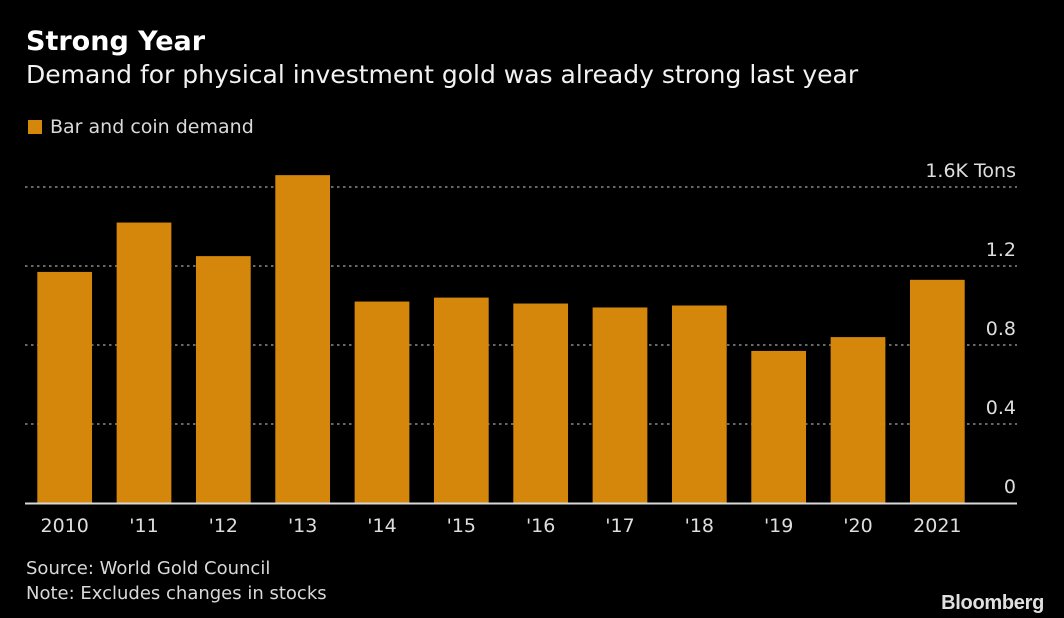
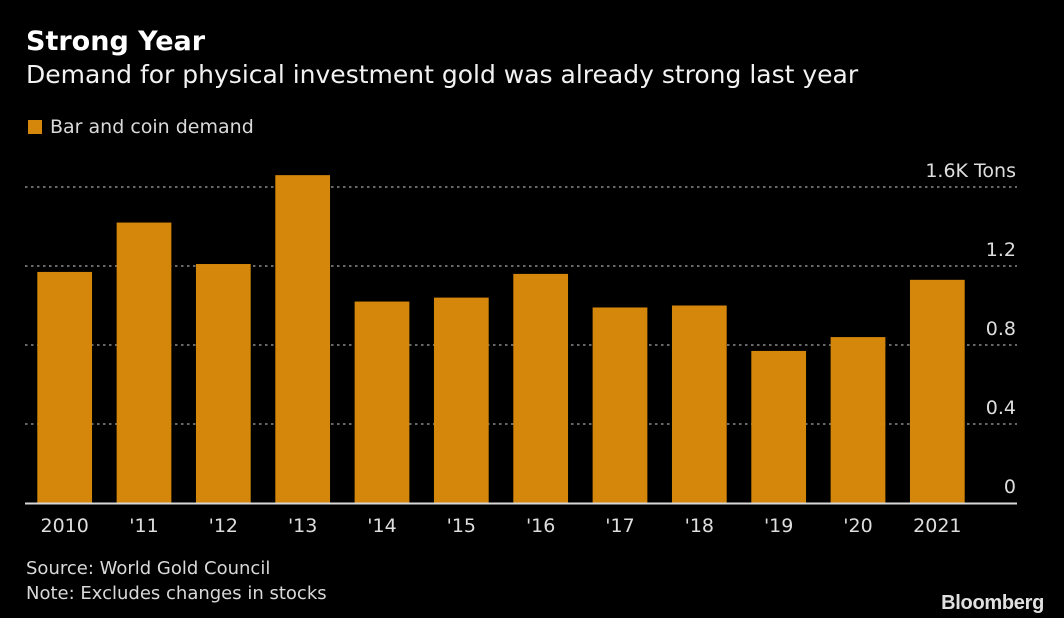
'12: 1.25 -> 1.21
'16: 1.01 -> 1.16
